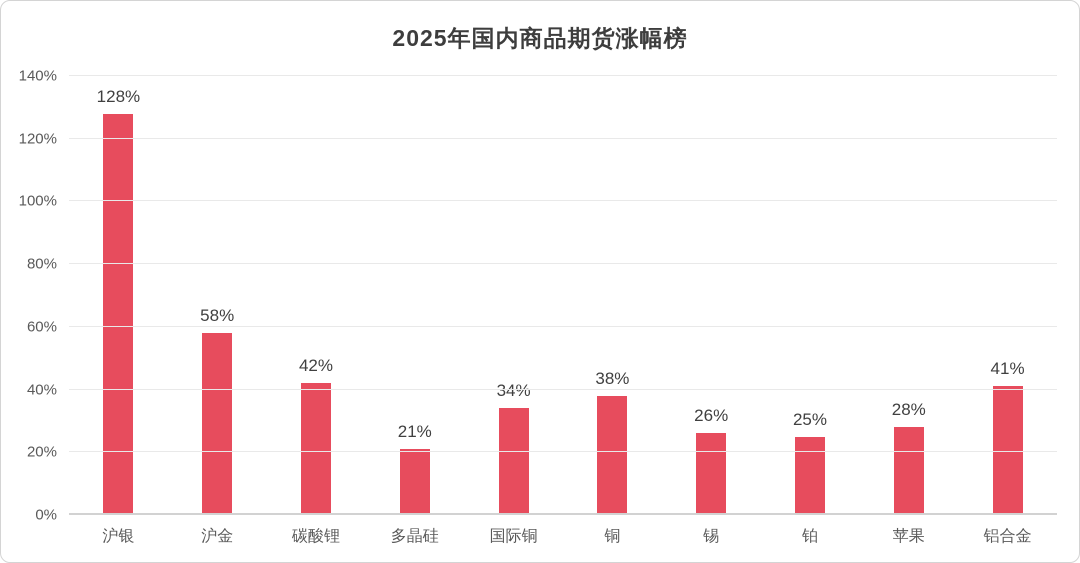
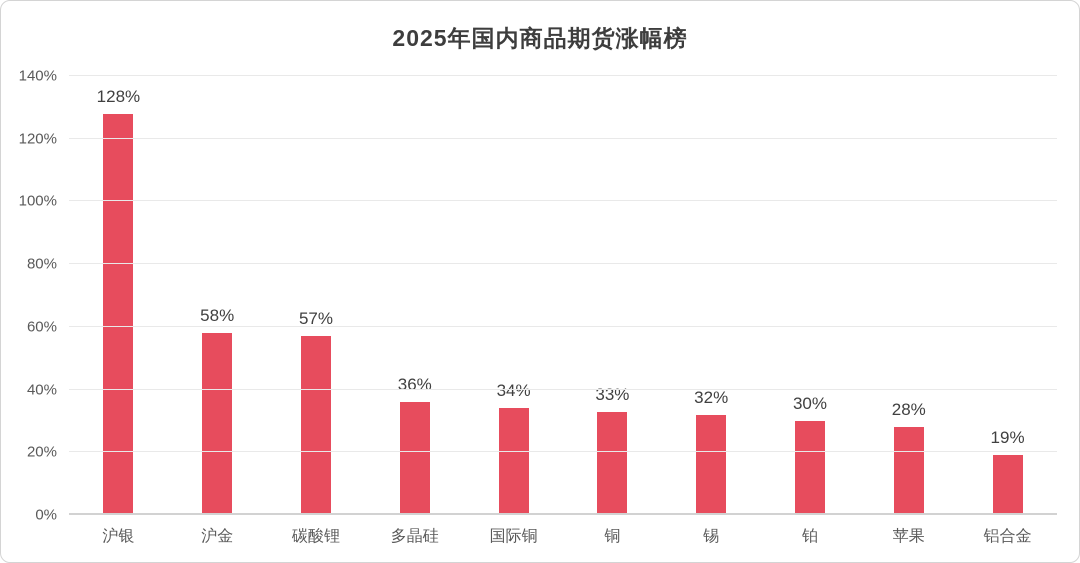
碳酸锂: 42% -> 57%
多晶硅: 21% -> 36%
铜: 38% -> 33%
锡: 26% -> 32%
铂: 25% -> 30%
铝合金: 41% -> 19%
